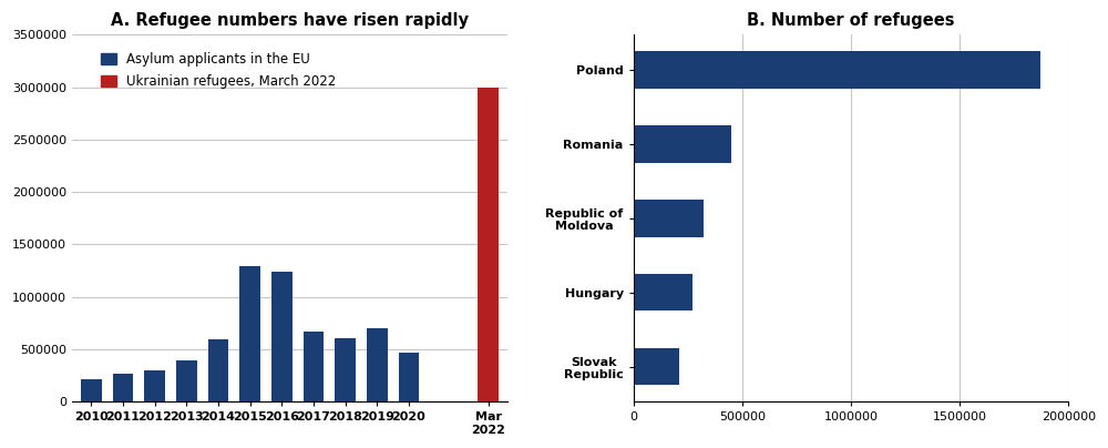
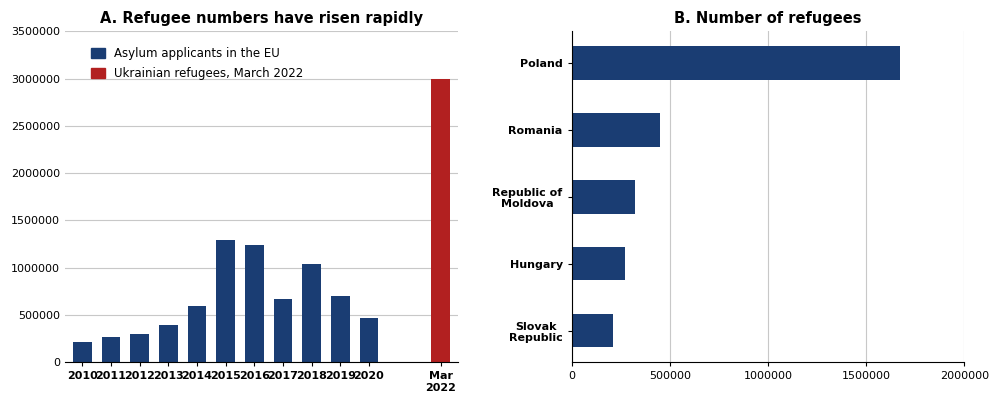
A. Refugee numbers have risen rapidly/2018: 600000 -> 1040000
B. Number of refugees/Poland: 1870000 -> 1670000
